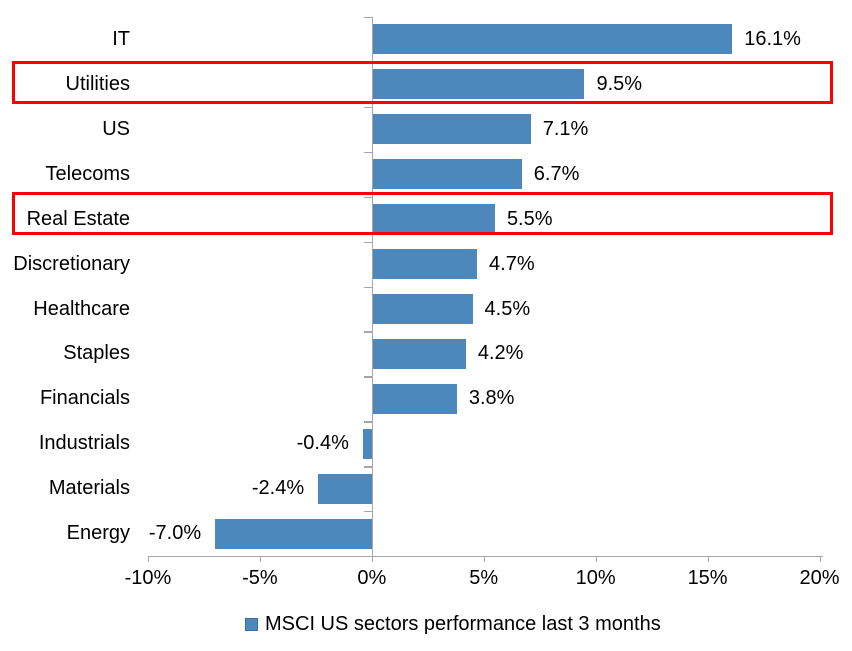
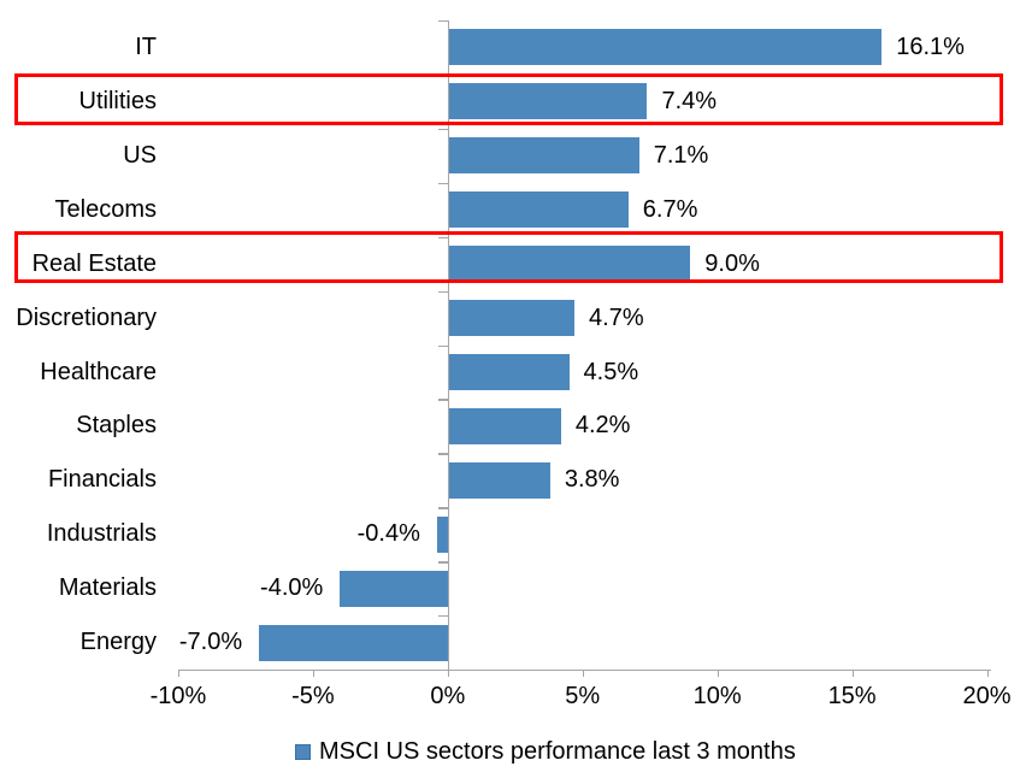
Utilities: 9.5% -> 7.4%
Real Estate: 5.5% -> 9.0%
Materials: -2.4% -> -4.0%
